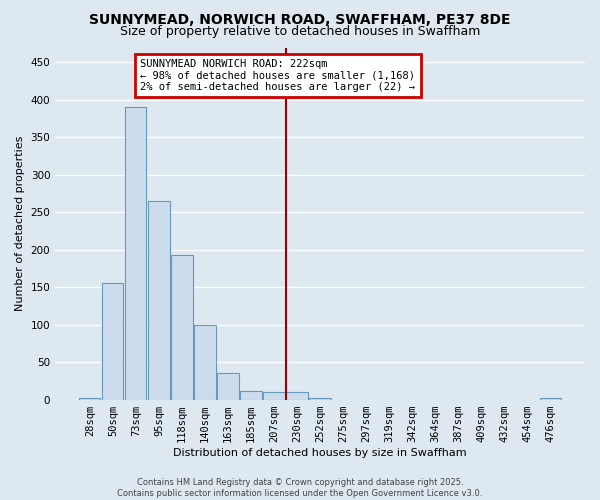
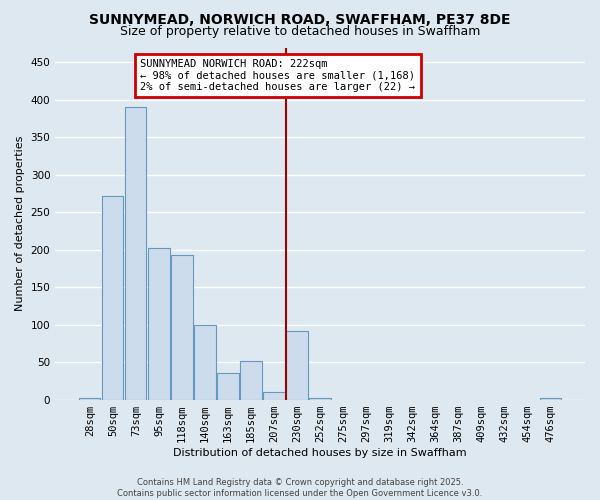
50sqm: 155 -> 272
95sqm: 265 -> 202
185sqm: 12 -> 52
230sqm: 10 -> 92
